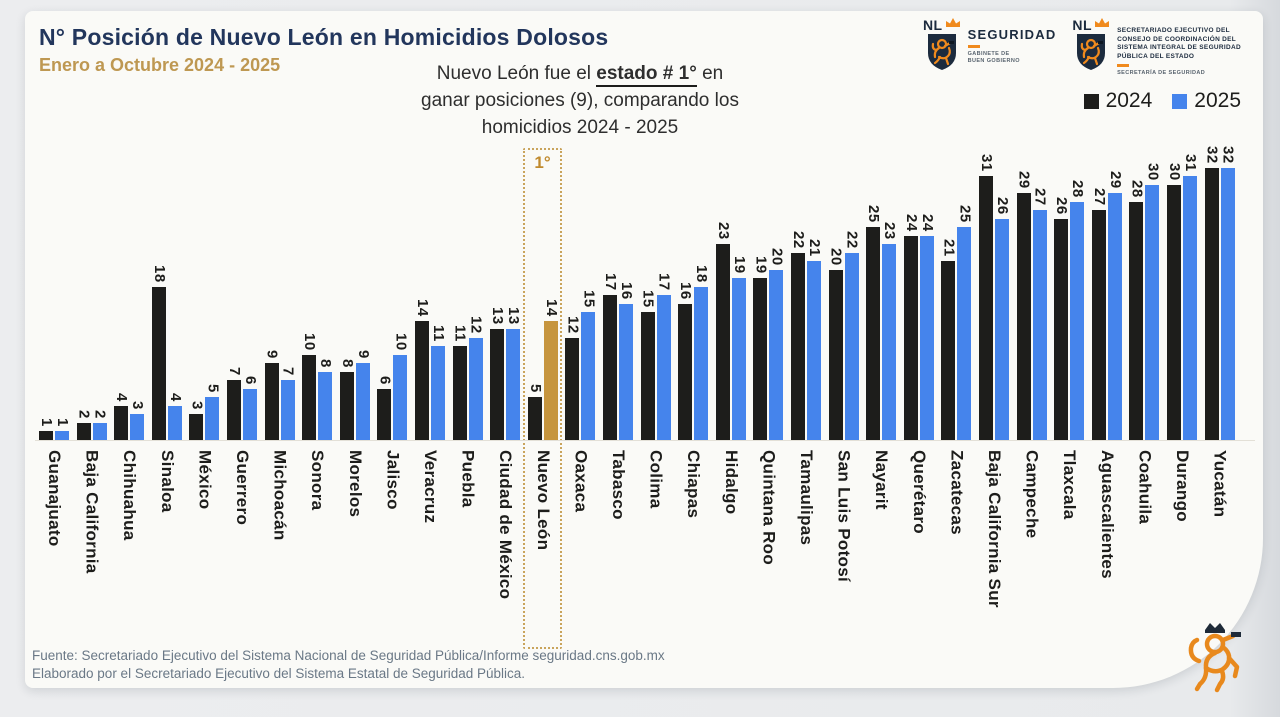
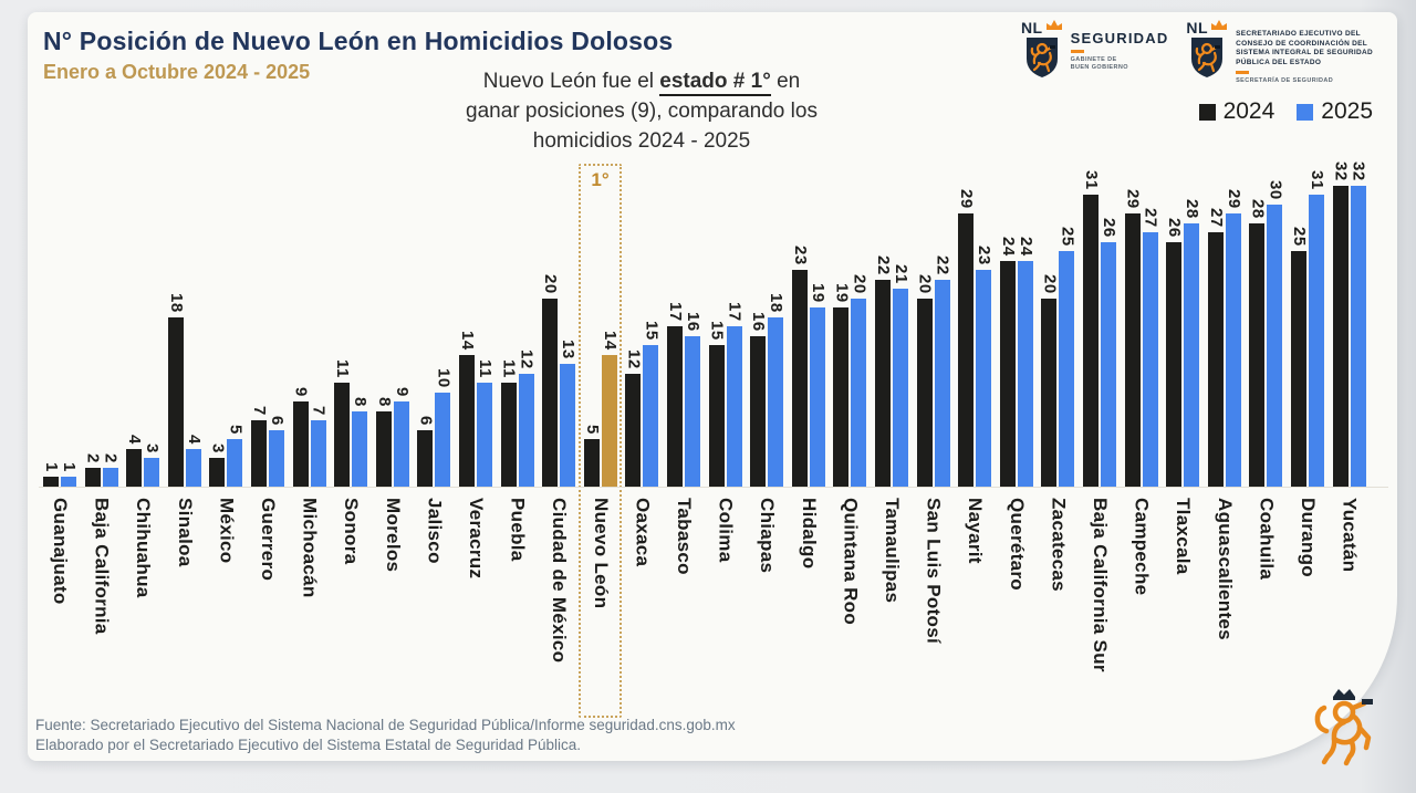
2024/Sonora: 10 -> 11
2024/Ciudad de México: 13 -> 20
2024/Nayarit: 25 -> 29
2024/Zacatecas: 21 -> 20
2024/Durango: 30 -> 25
